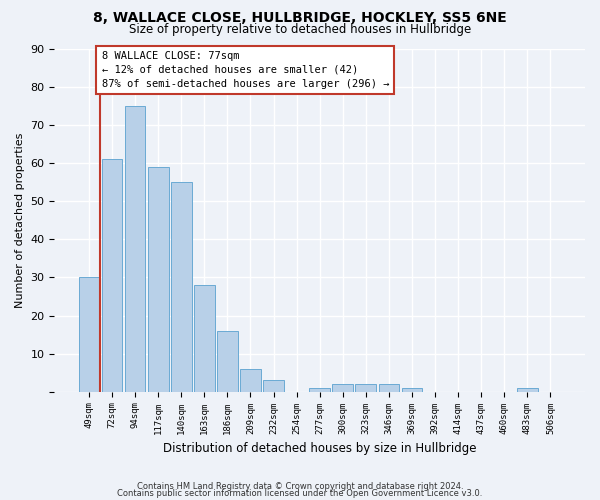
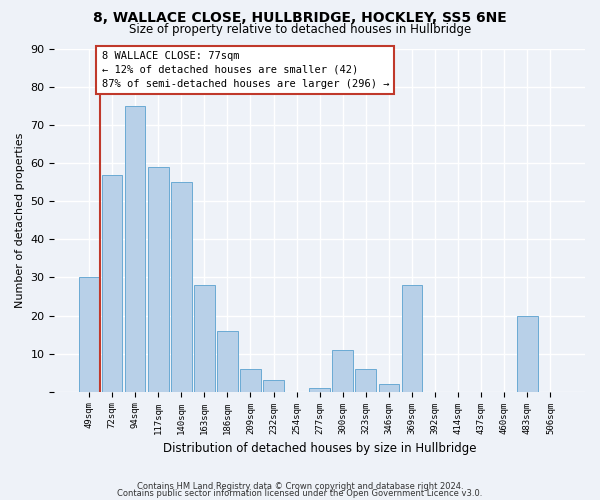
72sqm: 61 -> 57
300sqm: 2 -> 11
323sqm: 2 -> 6
369sqm: 1 -> 28
483sqm: 1 -> 20
